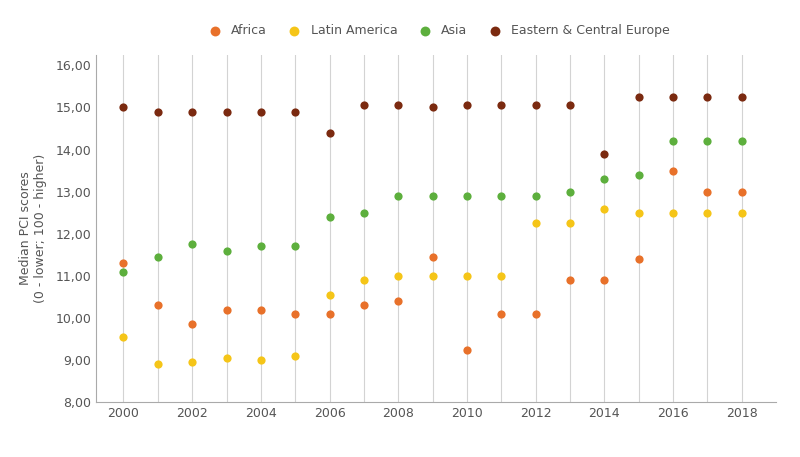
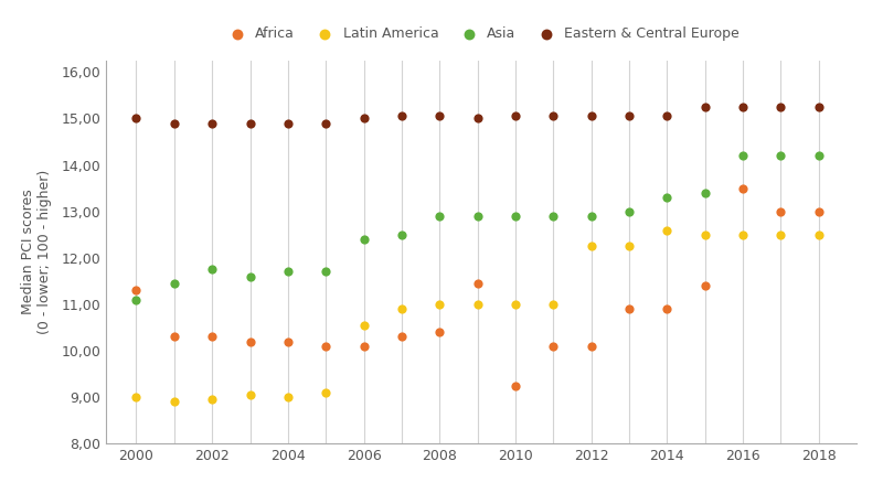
Latin America/2000: 9,55 -> 9,00
Africa/2002: 9,85 -> 10,30
Eastern & Central Europe/2006: 14,40 -> 15,00
Eastern & Central Europe/2014: 13,90 -> 15,05
